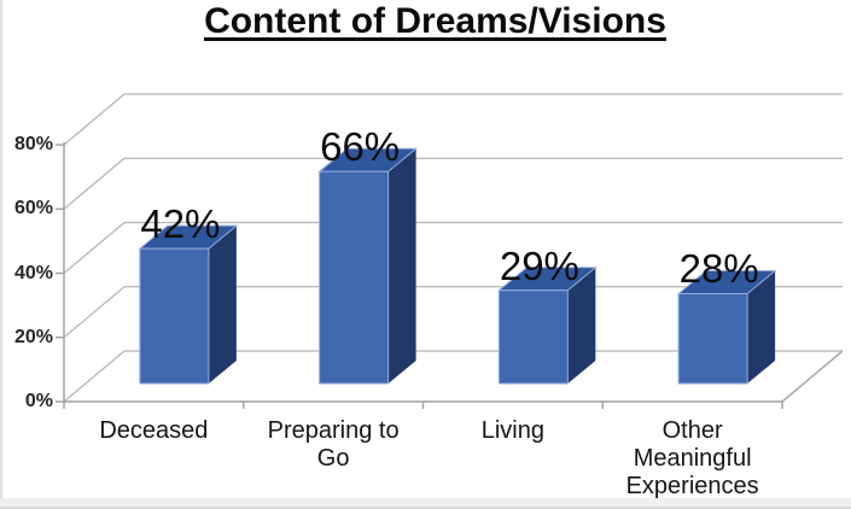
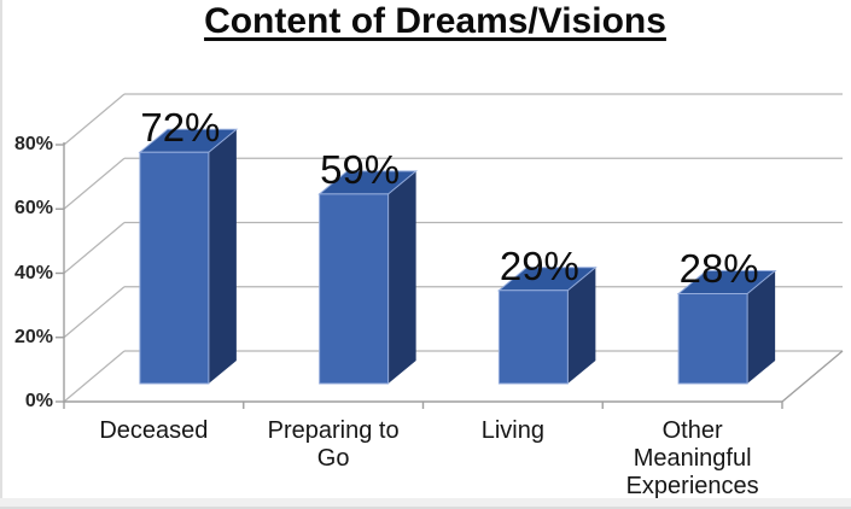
Deceased: 42% -> 72%
Preparing to Go: 66% -> 59%
